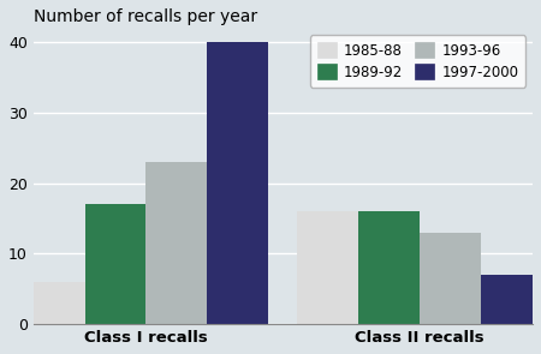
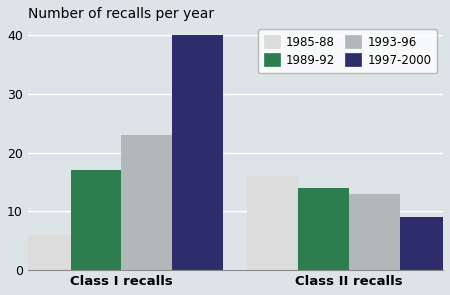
1989-92/Class II recalls: 16 -> 14
1997-2000/Class II recalls: 7 -> 9
